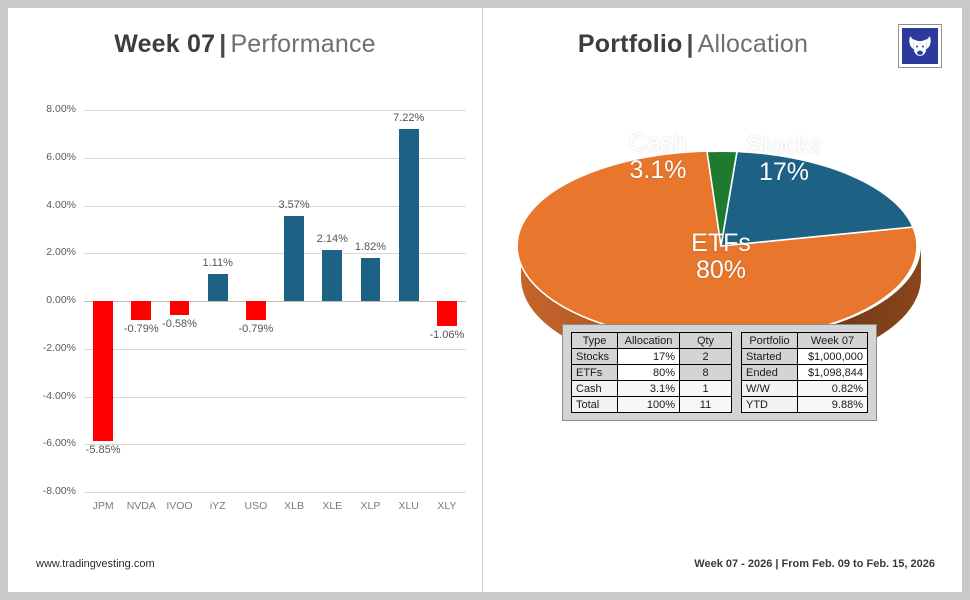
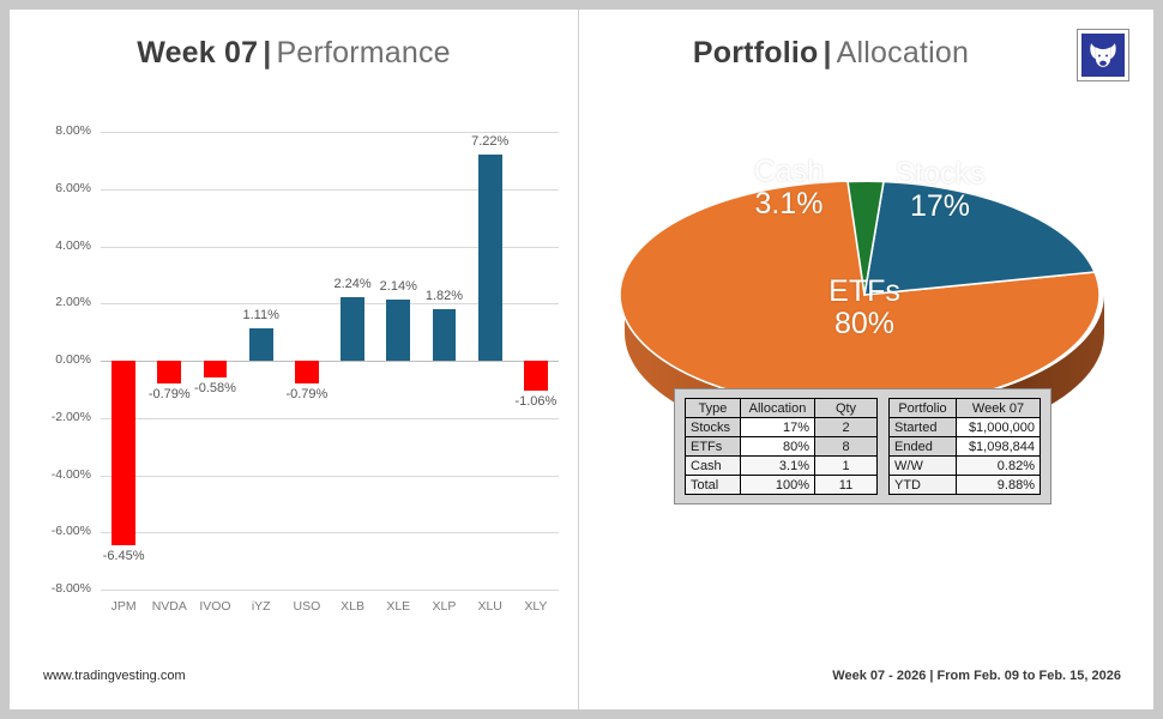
Week 07 | Performance/JPM: -5.85% -> -6.45%
Week 07 | Performance/XLB: 3.57% -> 2.24%
